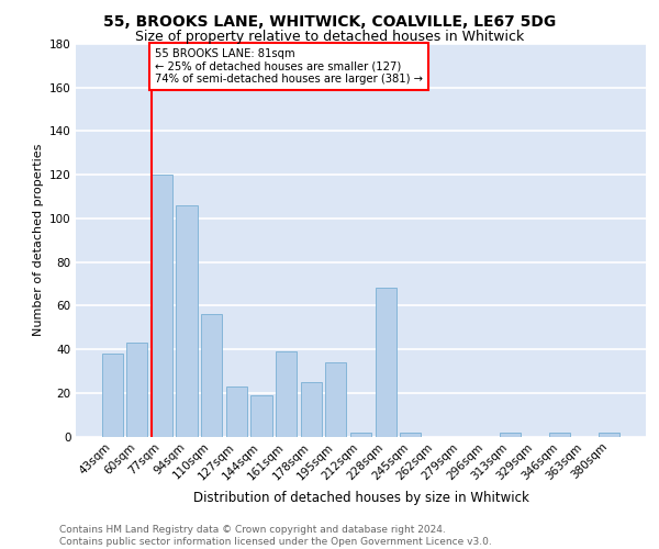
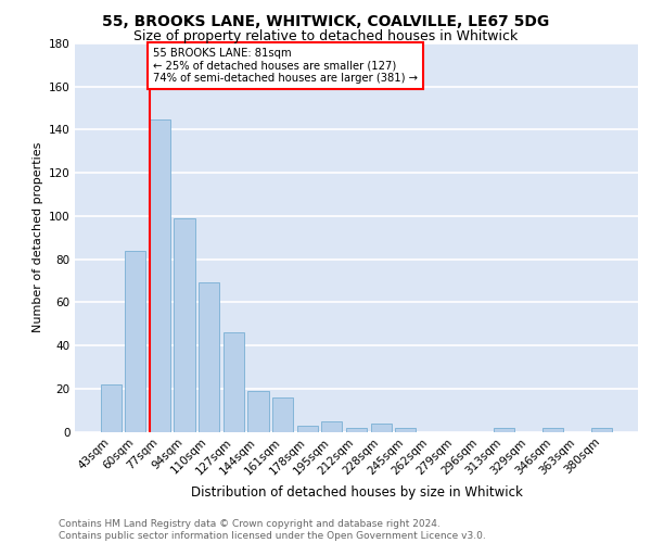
43sqm: 38 -> 22
60sqm: 43 -> 84
77sqm: 120 -> 145
94sqm: 106 -> 99
110sqm: 56 -> 69
127sqm: 23 -> 46
161sqm: 39 -> 16
178sqm: 25 -> 3
195sqm: 34 -> 5
228sqm: 68 -> 4
